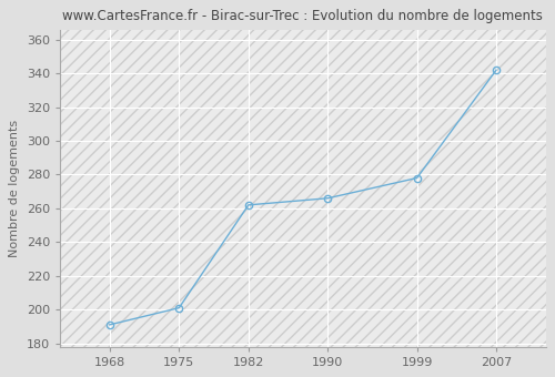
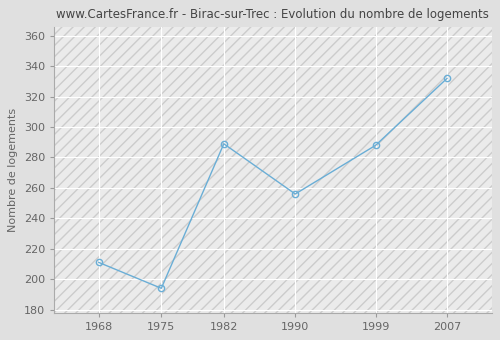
1968: 191 -> 211
1975: 201 -> 194
1982: 262 -> 289
1990: 266 -> 256
1999: 278 -> 288
2007: 342 -> 332
